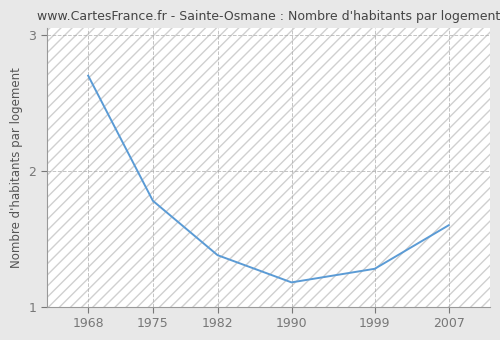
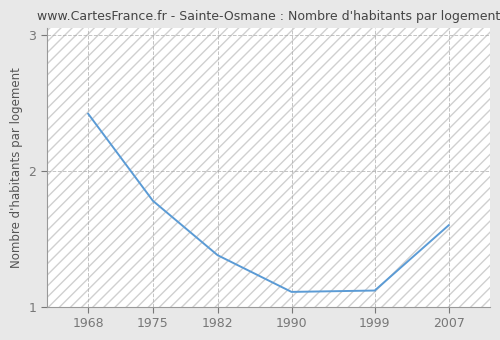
1968: 2.70 -> 2.42
1990: 1.18 -> 1.11
1999: 1.28 -> 1.12
